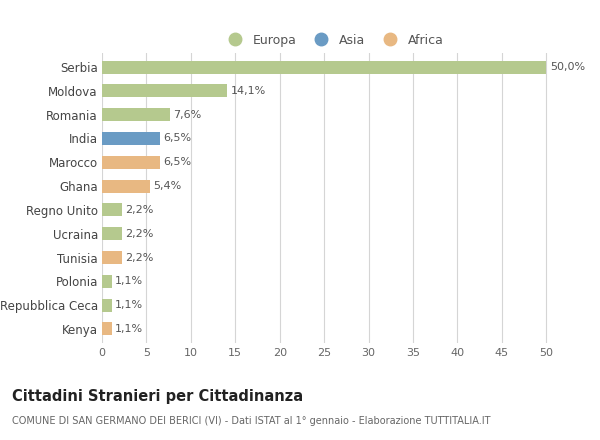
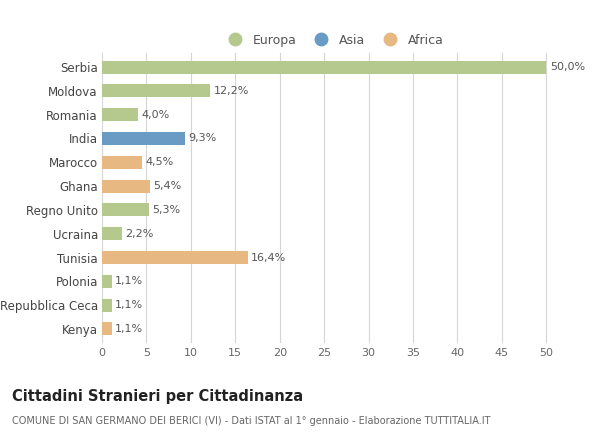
Moldova: 14,1% -> 12,2%
Romania: 7,6% -> 4,0%
India: 6,5% -> 9,3%
Marocco: 6,5% -> 4,5%
Regno Unito: 2,2% -> 5,3%
Tunisia: 2,2% -> 16,4%
